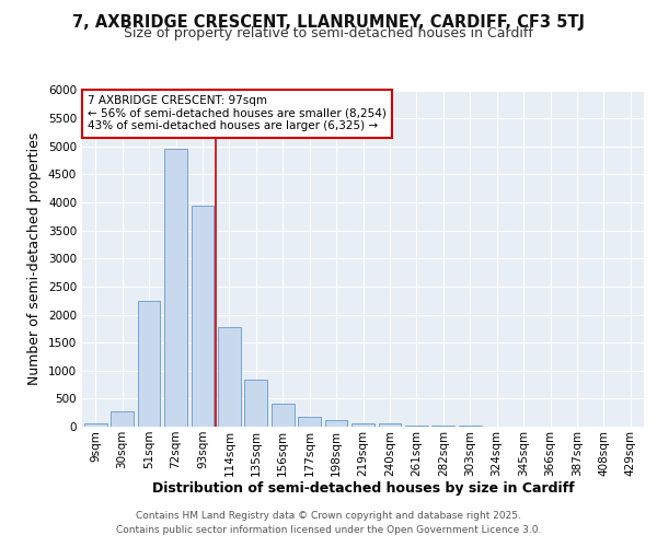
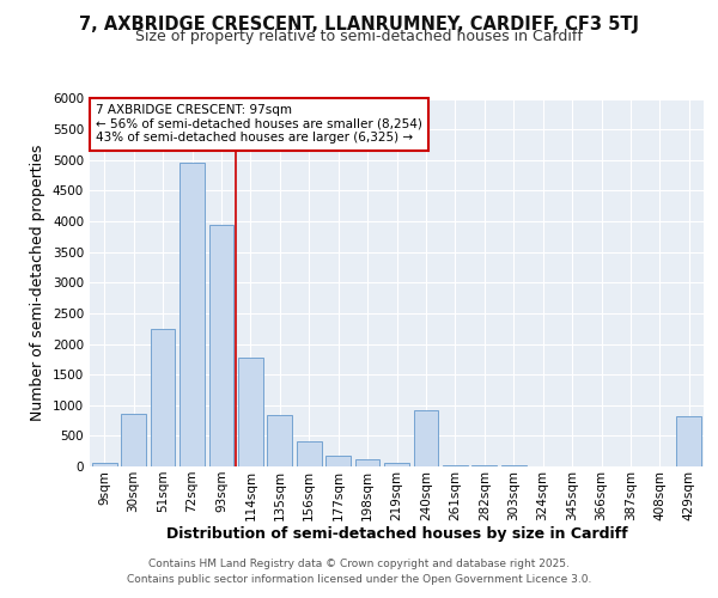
30sqm: 270 -> 860
240sqm: 50 -> 920
429sqm: 0 -> 820
